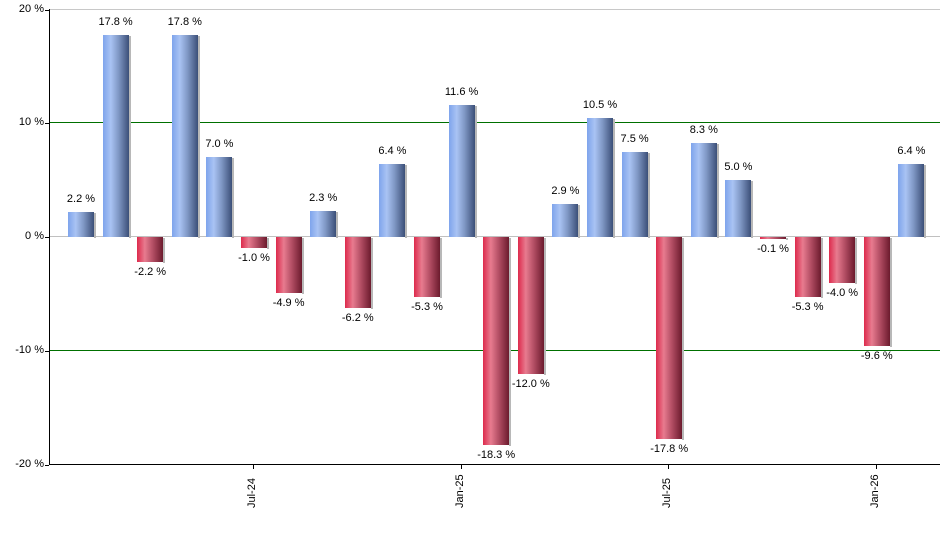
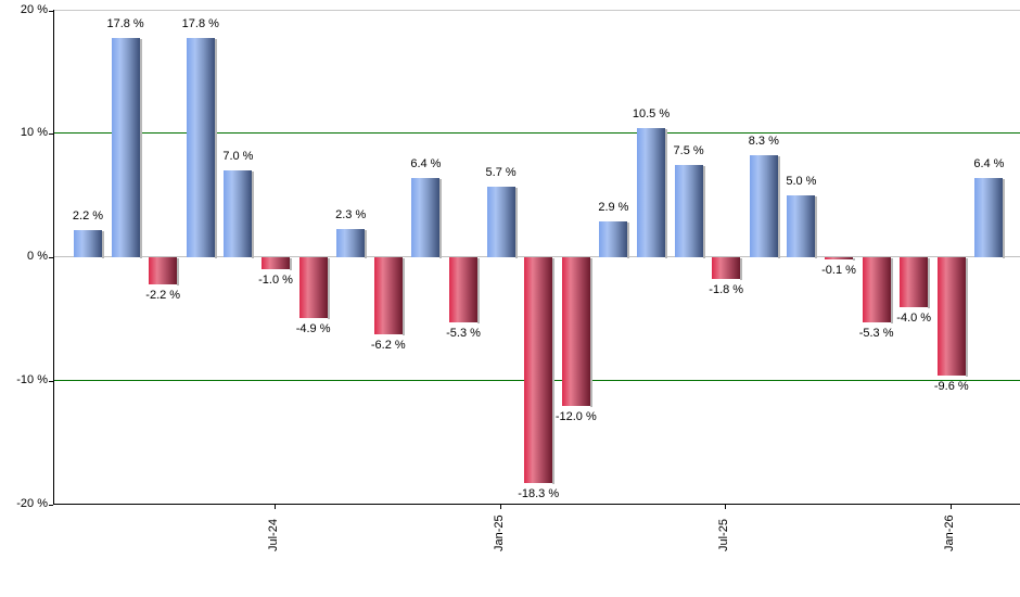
Jan-25: 11.6 -> 5.7
Jul-25: -17.8 -> -1.8
